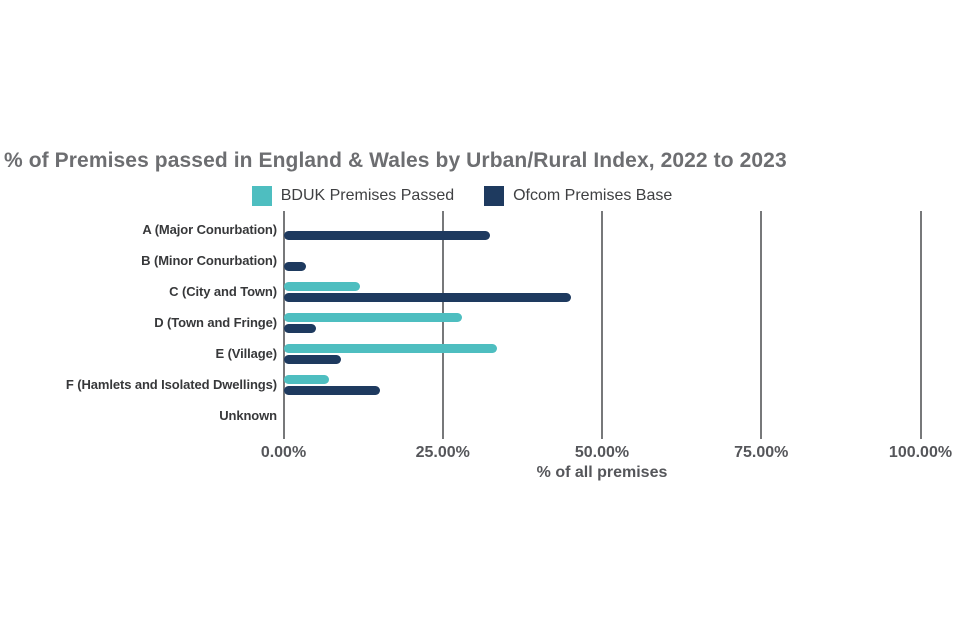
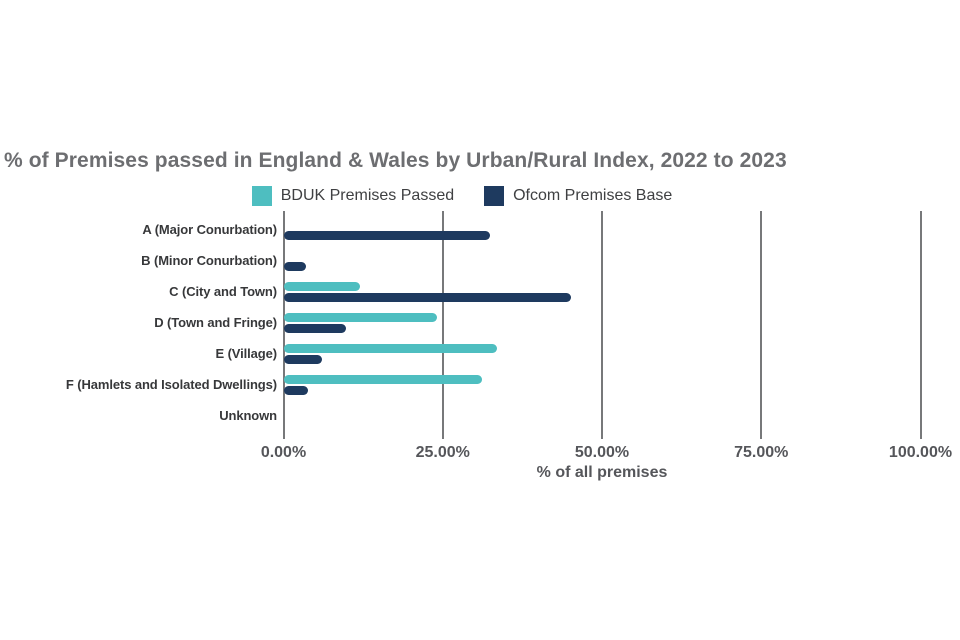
BDUK Premises Passed/D (Town and Fringe): 28% -> 24%
Ofcom Premises Base/D (Town and Fringe): 5% -> 10%
Ofcom Premises Base/E (Village): 9% -> 6%
BDUK Premises Passed/F (Hamlets and Isolated Dwellings): 7% -> 31%
Ofcom Premises Base/F (Hamlets and Isolated Dwellings): 15% -> 4%
